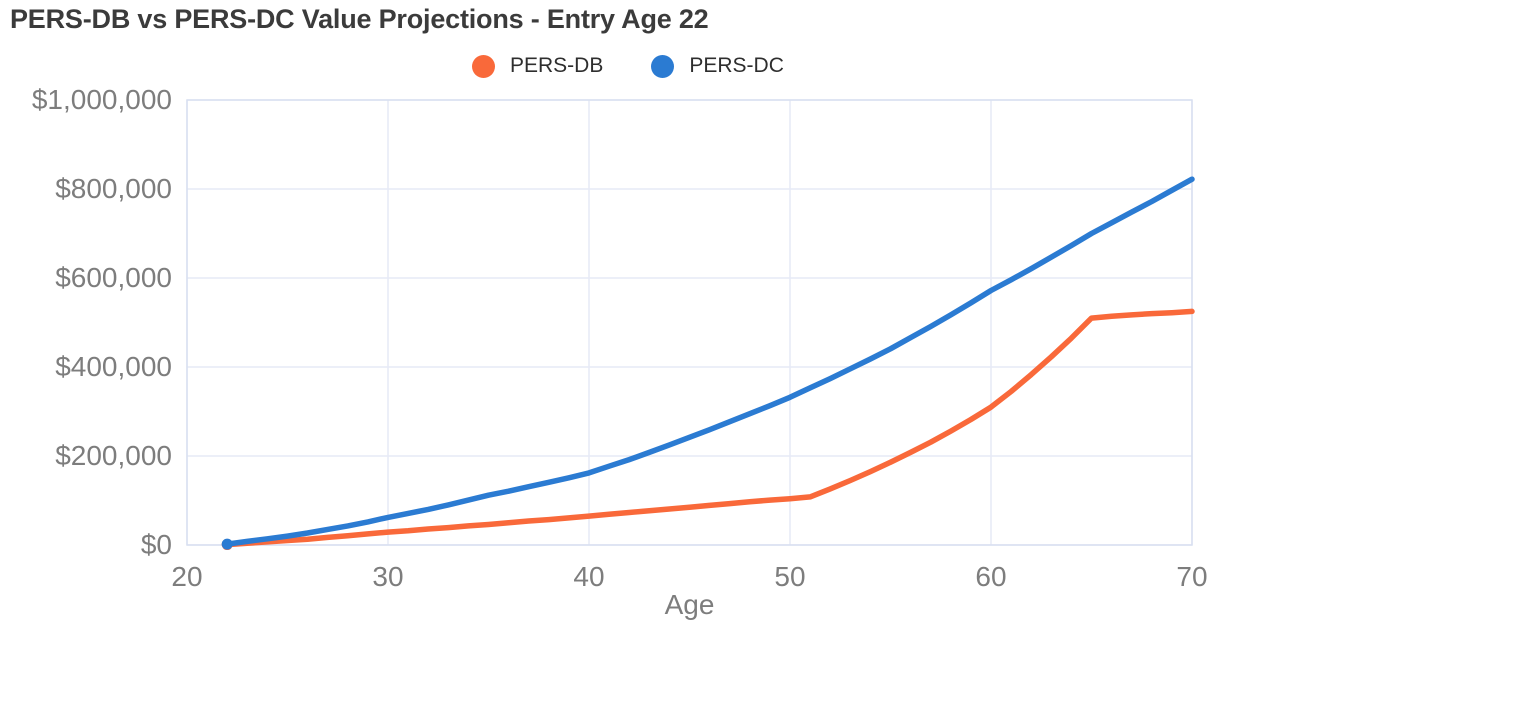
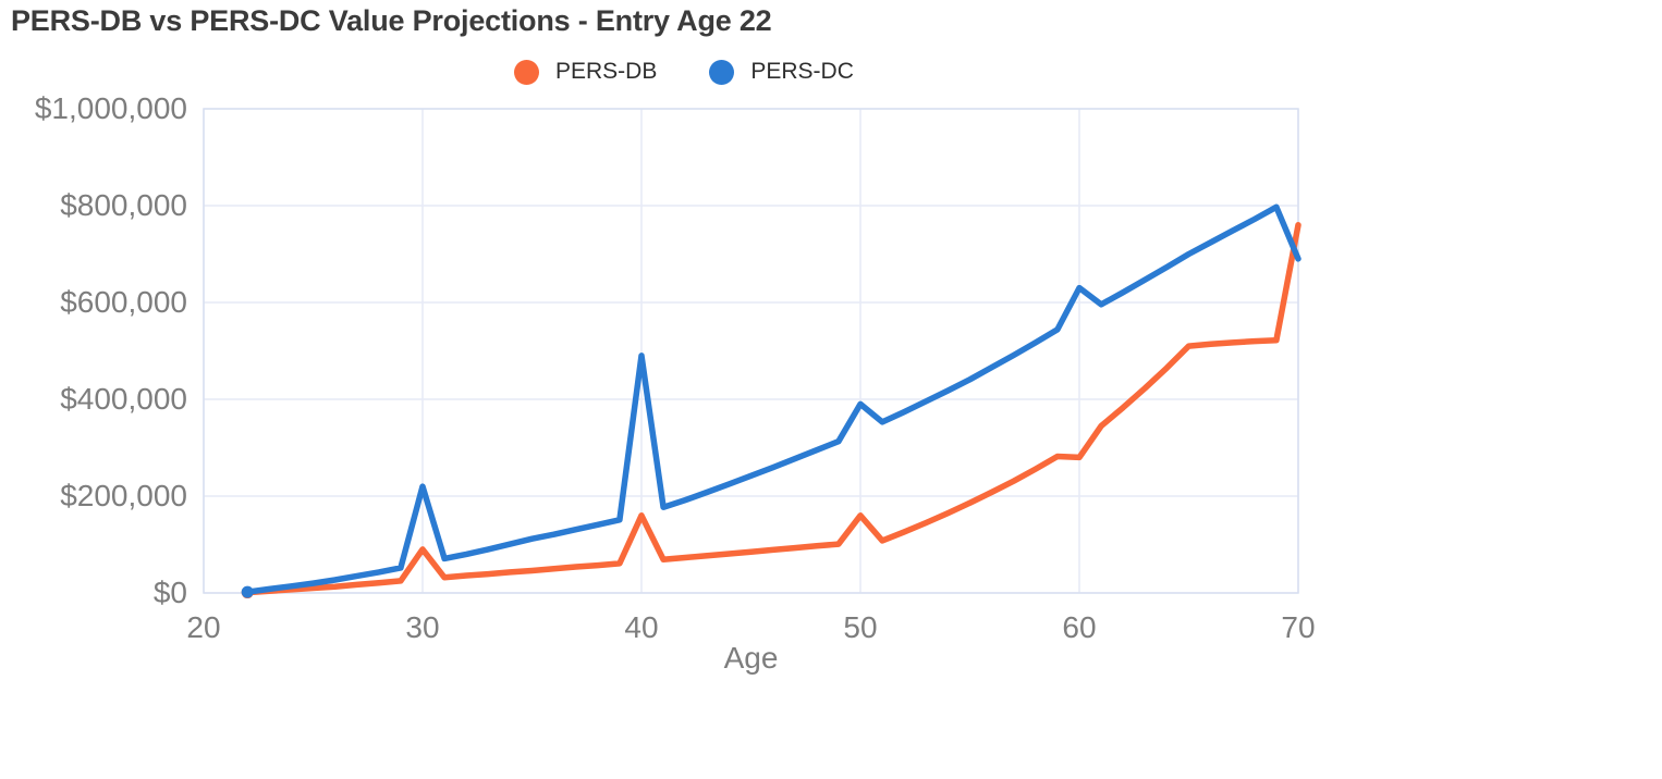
PERS-DB/30: $30000 -> $90000
PERS-DC/30: $60000 -> $220000
PERS-DB/40: $60000 -> $160000
PERS-DC/40: $160000 -> $490000
PERS-DB/50: $100000 -> $160000
PERS-DC/50: $330000 -> $390000
PERS-DB/60: $310000 -> $280000
PERS-DC/60: $570000 -> $630000
PERS-DB/70: $520000 -> $760000
PERS-DC/70: $820000 -> $690000
